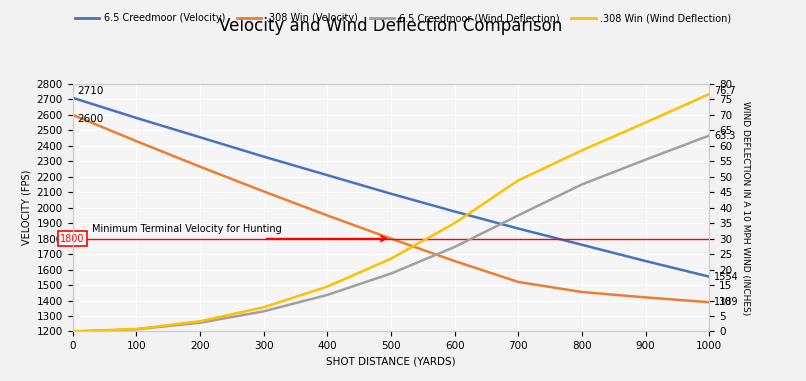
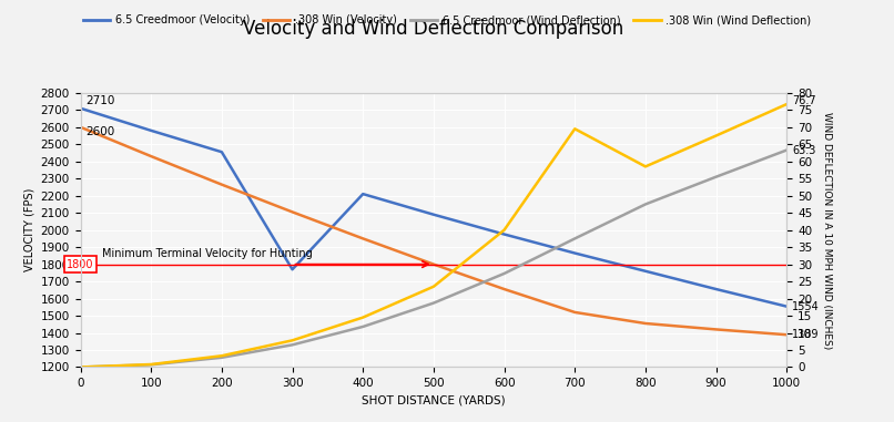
6.5 Creedmoor (Velocity)/300: 2330 -> 1770
.308 Win (Wind Deflection)/600: 35.0 -> 40.0
.308 Win (Wind Deflection)/700: 48.8 -> 69.5
